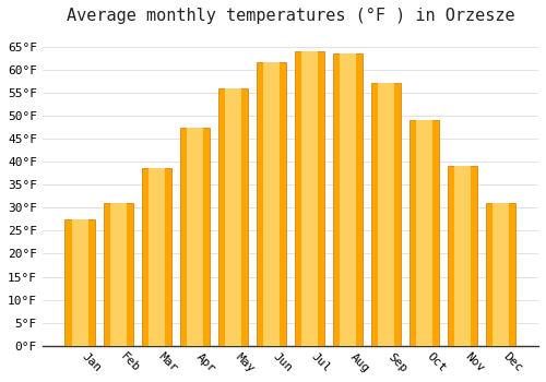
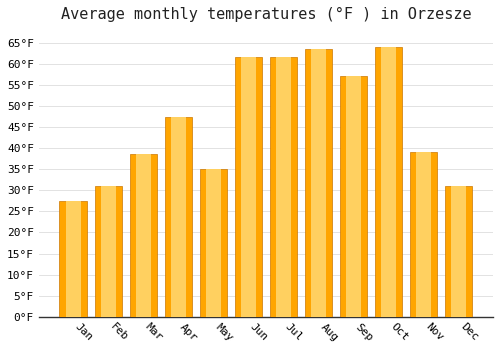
May: 56.0°F -> 35.0°F
Jul: 64.0°F -> 61.5°F
Oct: 49.0°F -> 64.0°F
